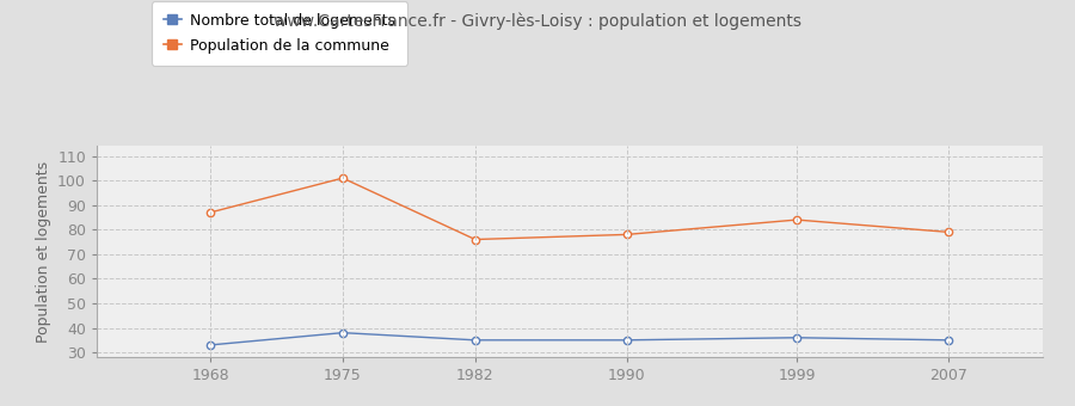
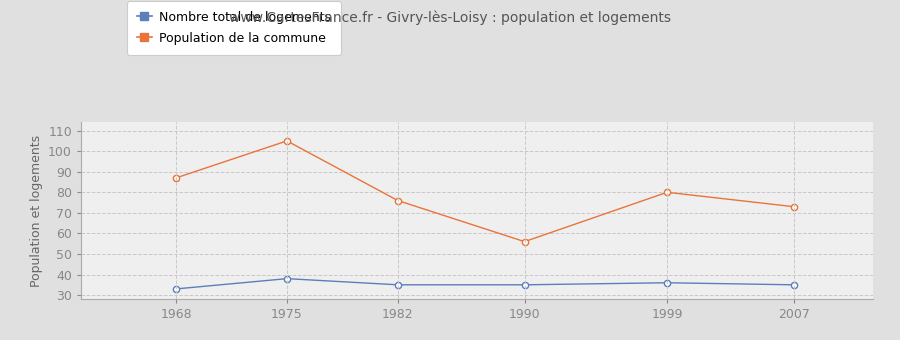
Population de la commune/1975: 101 -> 105
Population de la commune/1990: 78 -> 56
Population de la commune/1999: 84 -> 80
Population de la commune/2007: 79 -> 73
